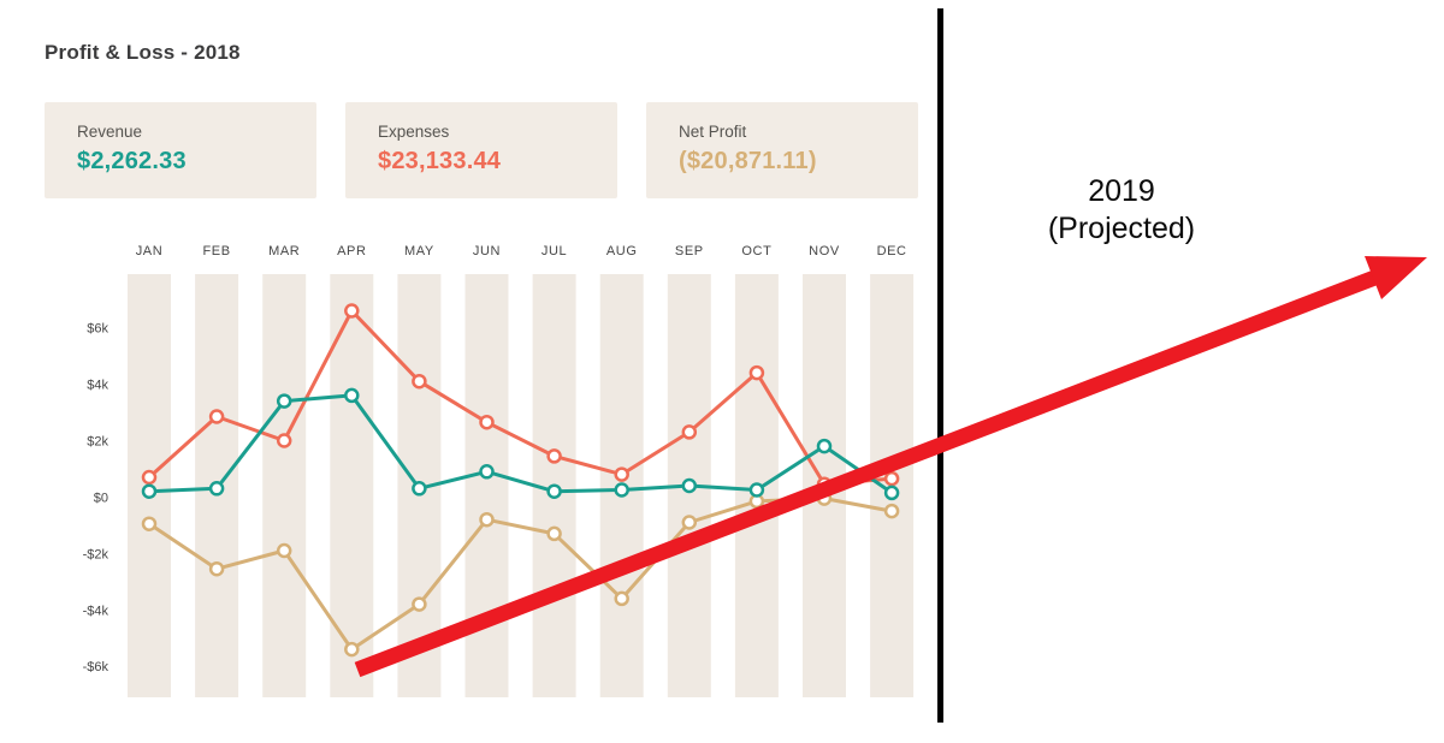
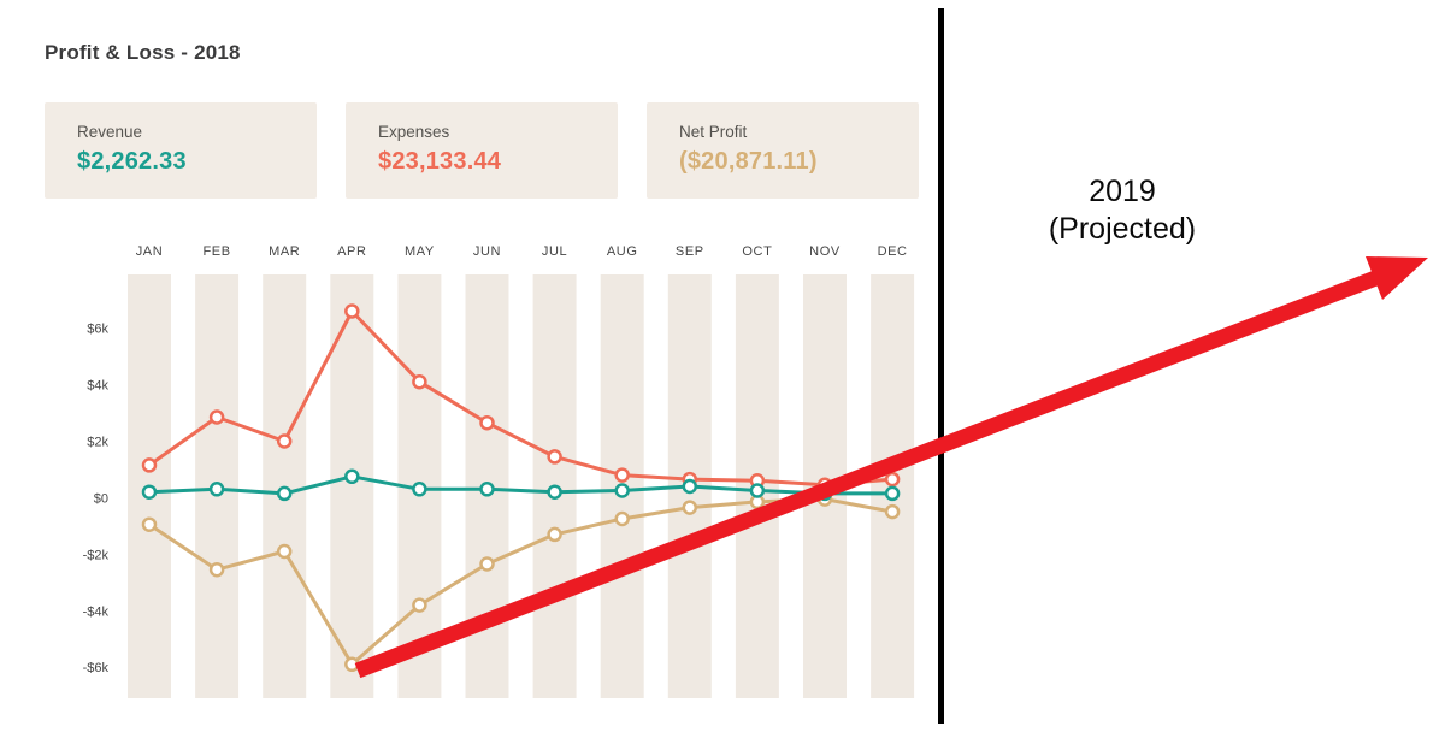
Expenses/JAN: $0.7k -> $1.2k
Revenue/MAR: $3.4k -> $0.2k
Revenue/APR: $3.6k -> $0.8k
Net Profit/APR: -$5.4k -> -$5.9k
Revenue/JUN: $0.9k -> $0.3k
Net Profit/JUN: -$0.8k -> -$2.4k
Net Profit/AUG: -$3.6k -> -$0.8k
Expenses/SEP: $2.3k -> $0.6k
Net Profit/SEP: -$0.9k -> -$0.4k
Expenses/OCT: $4.4k -> $0.6k
Revenue/NOV: $1.8k -> $0.2k
